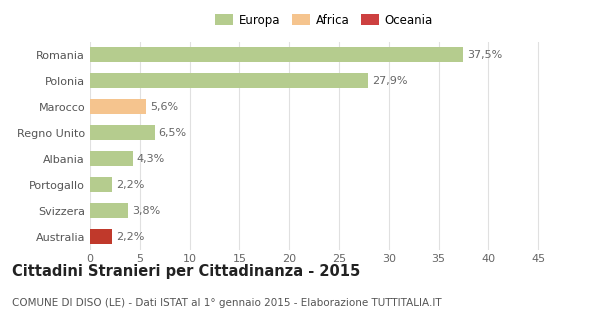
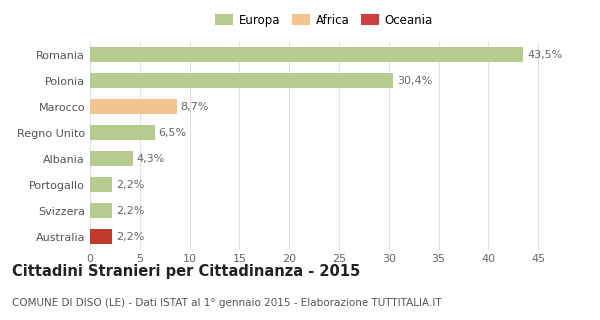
Romania: 37,5% -> 43,5%
Polonia: 27,9% -> 30,4%
Marocco: 5,6% -> 8,7%
Svizzera: 3,8% -> 2,2%
